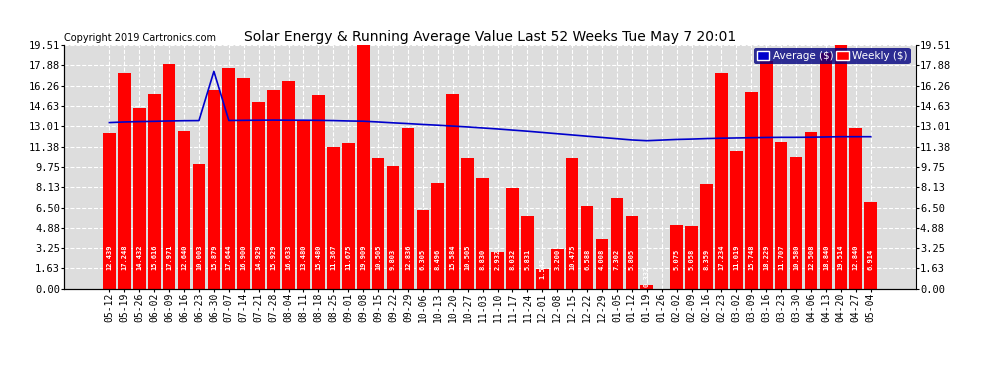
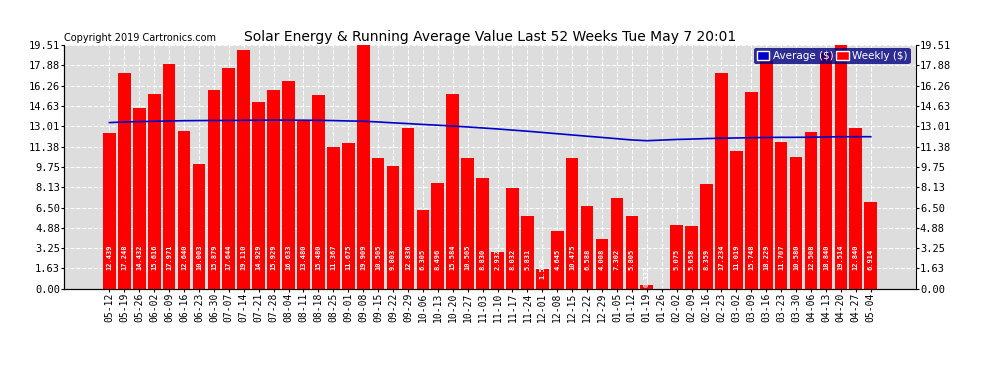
Average ($)/06-30: 17.4 -> 13.5
Weekly ($)/07-14: 16.9 -> 19.1
Weekly ($)/12-08: 3.2 -> 4.6
